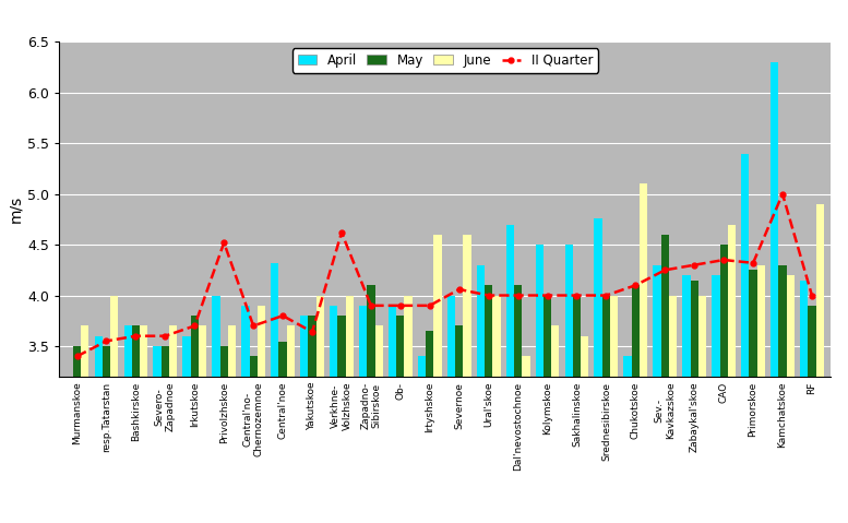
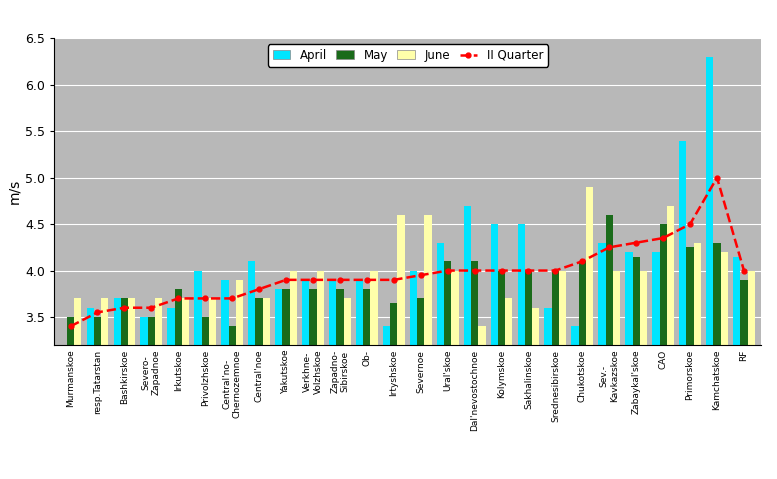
June/resp.Tatarstan: 4.0 -> 3.7
II Quarter/Privolzhskoe: 4.52 -> 3.70
April/Central'noe: 4.32 -> 4.10
May/Central'noe: 3.54 -> 3.70
II Quarter/Yakutskoe: 3.64 -> 3.90
II Quarter/Verkhne- Volzhskoe: 4.62 -> 3.90
May/Zapadno- Sibirskoe: 4.10 -> 3.80
II Quarter/Severnoe: 4.06 -> 3.95
April/Srednesibirskoe: 4.76 -> 3.60
June/Chukotskoe: 5.1 -> 4.9
II Quarter/Primorskoe: 4.32 -> 4.50
June/RF: 4.9 -> 4.0
